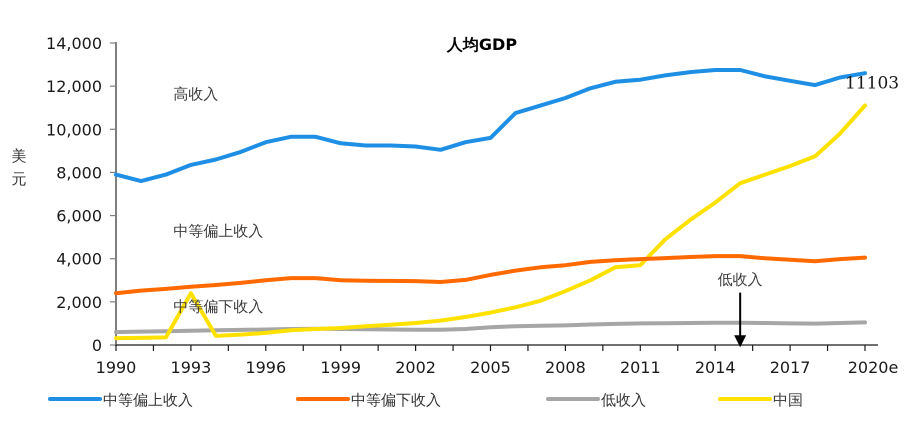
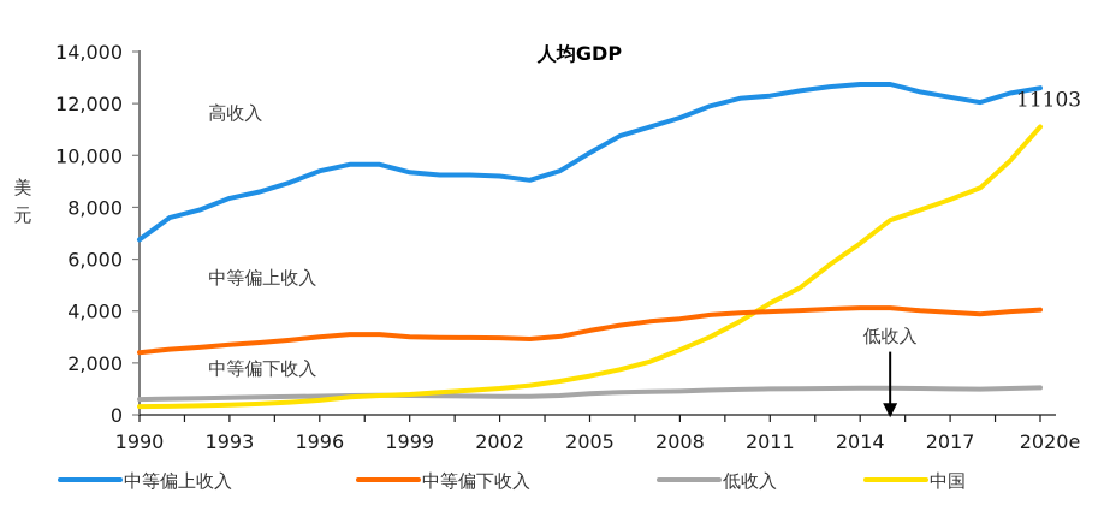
中等偏上收入/1990: 7900 -> 6800
中国/1993: 2400 -> 400
中等偏上收入/2005: 9600 -> 10100
中国/2011: 3700 -> 4300
